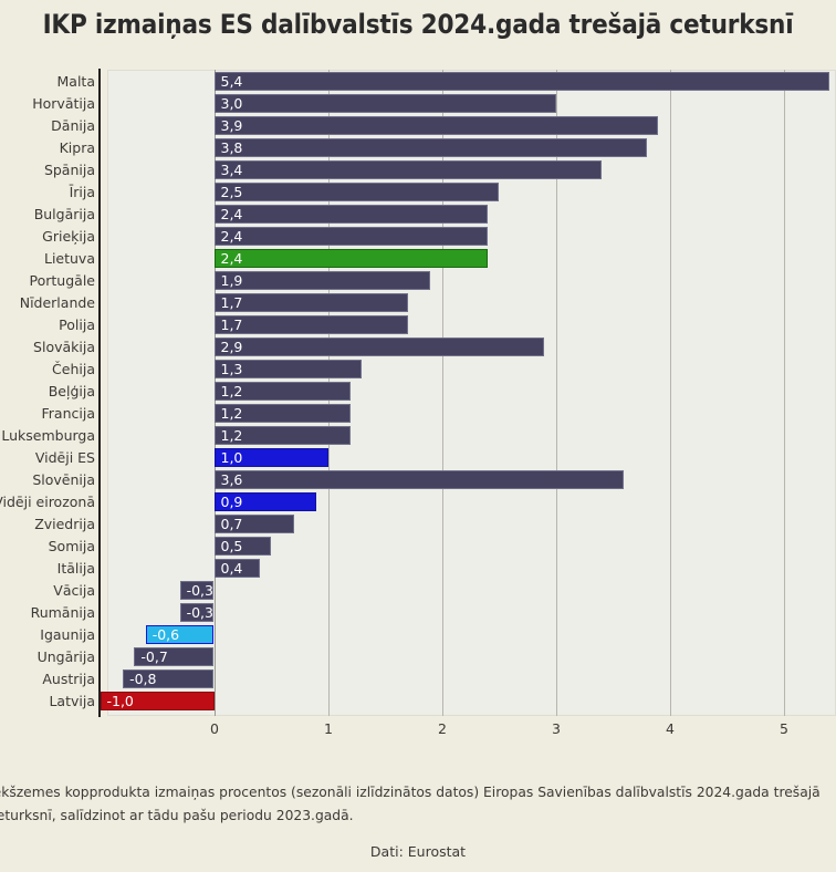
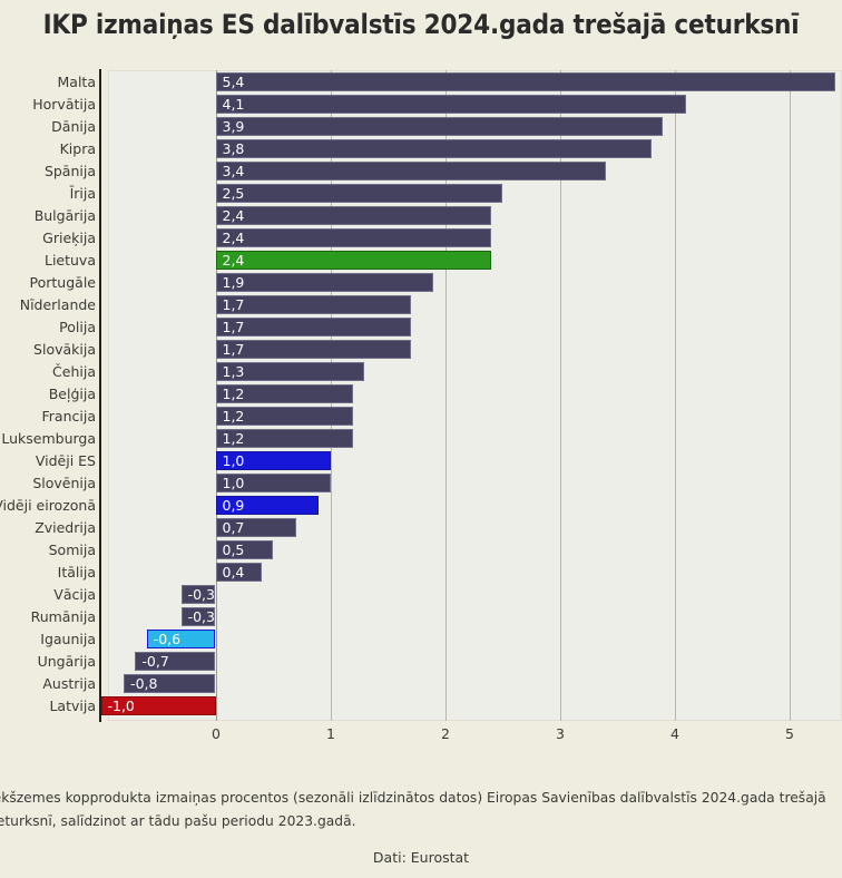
Horvātija: 3,0 -> 4,1
Slovākija: 2,9 -> 1,7
Slovēnija: 3,6 -> 1,0
